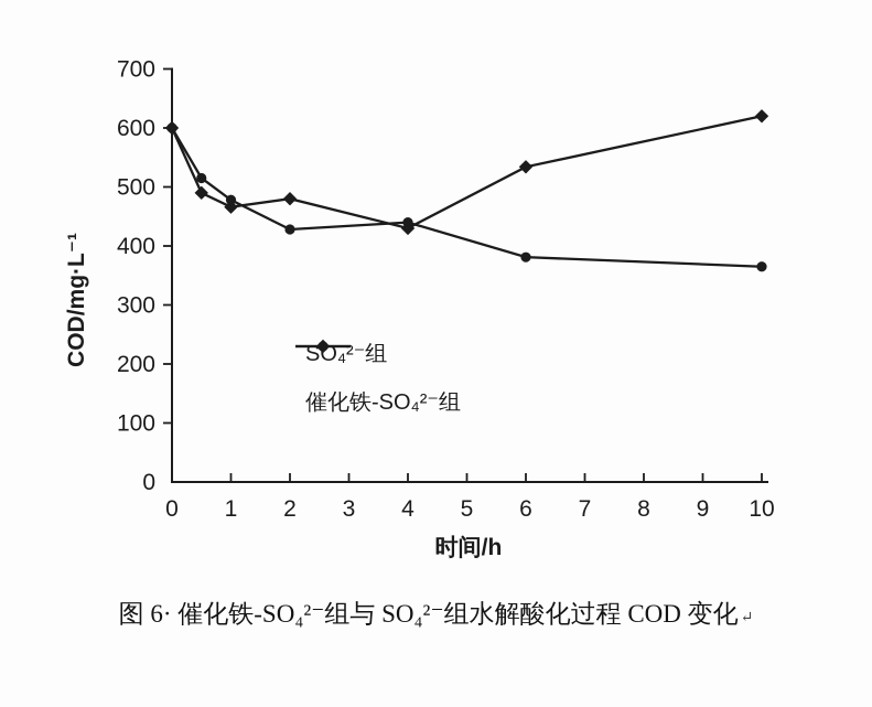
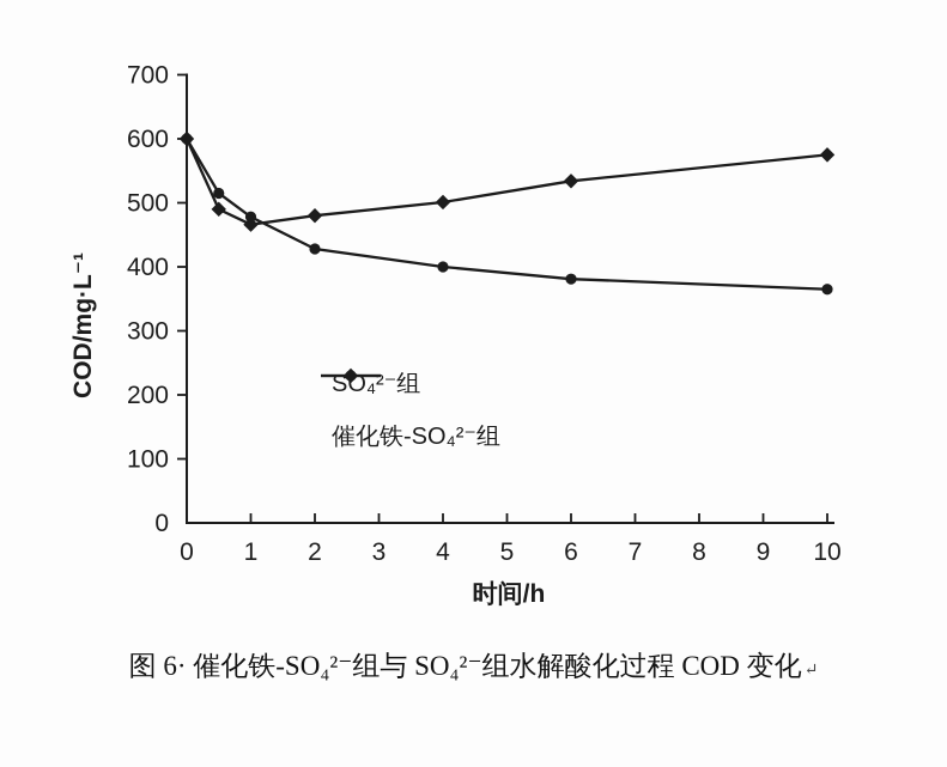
SO₄²⁻组/4: 430 -> 500
催化铁-SO₄²⁻组/4: 440 -> 400
SO₄²⁻组/10: 620 -> 580
